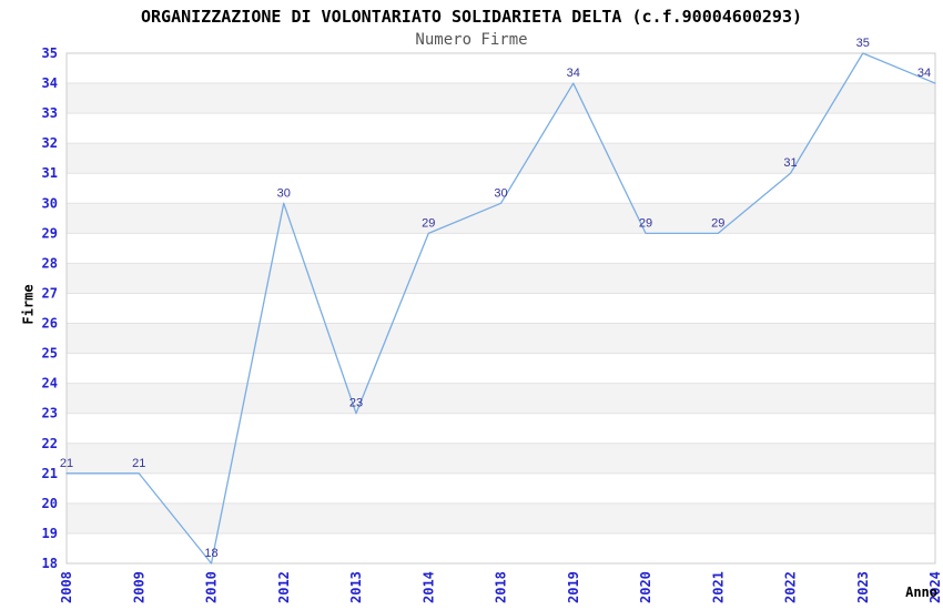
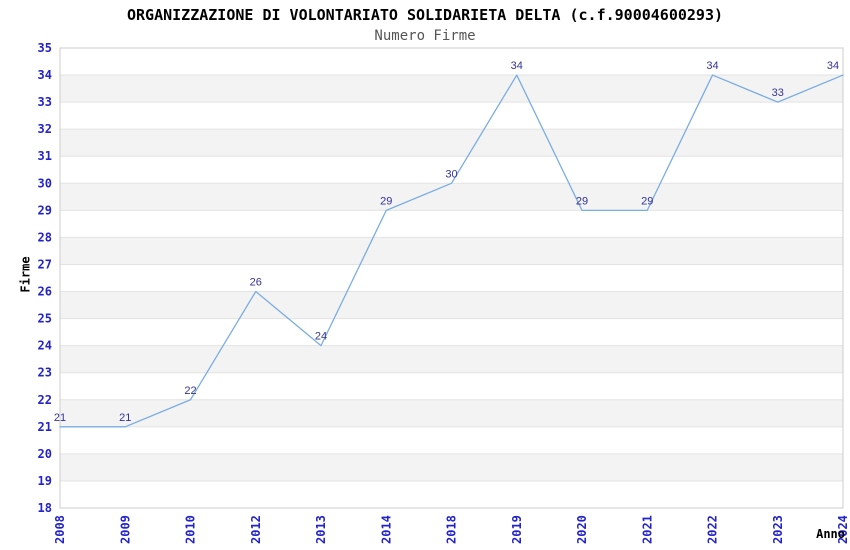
2010: 18 -> 22
2012: 30 -> 26
2013: 23 -> 24
2022: 31 -> 34
2023: 35 -> 33
